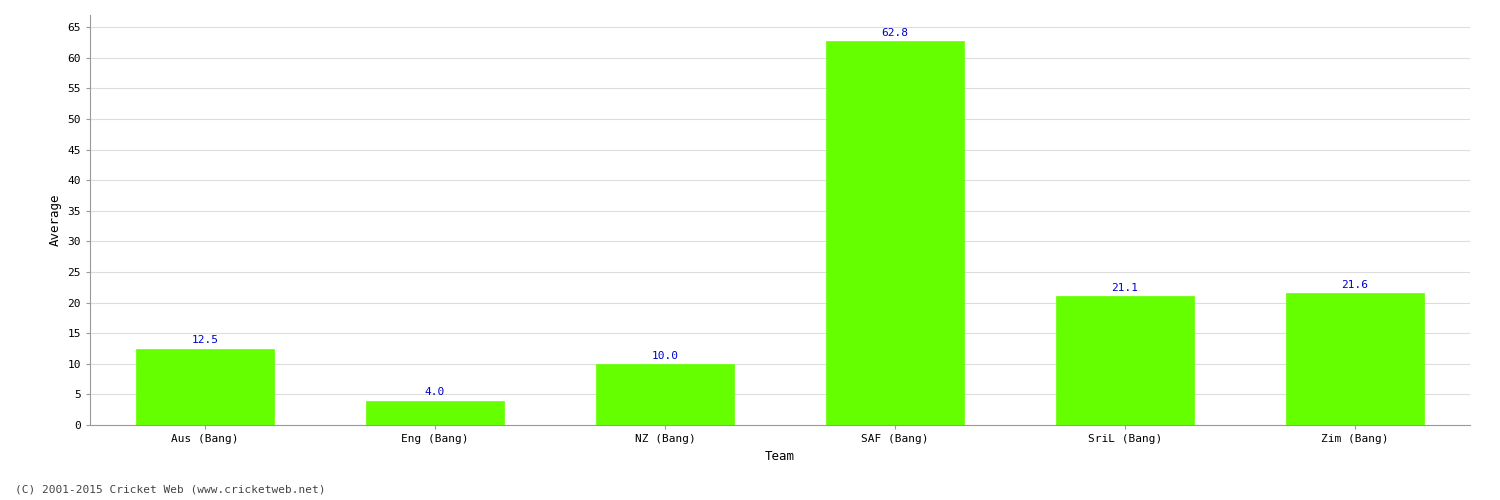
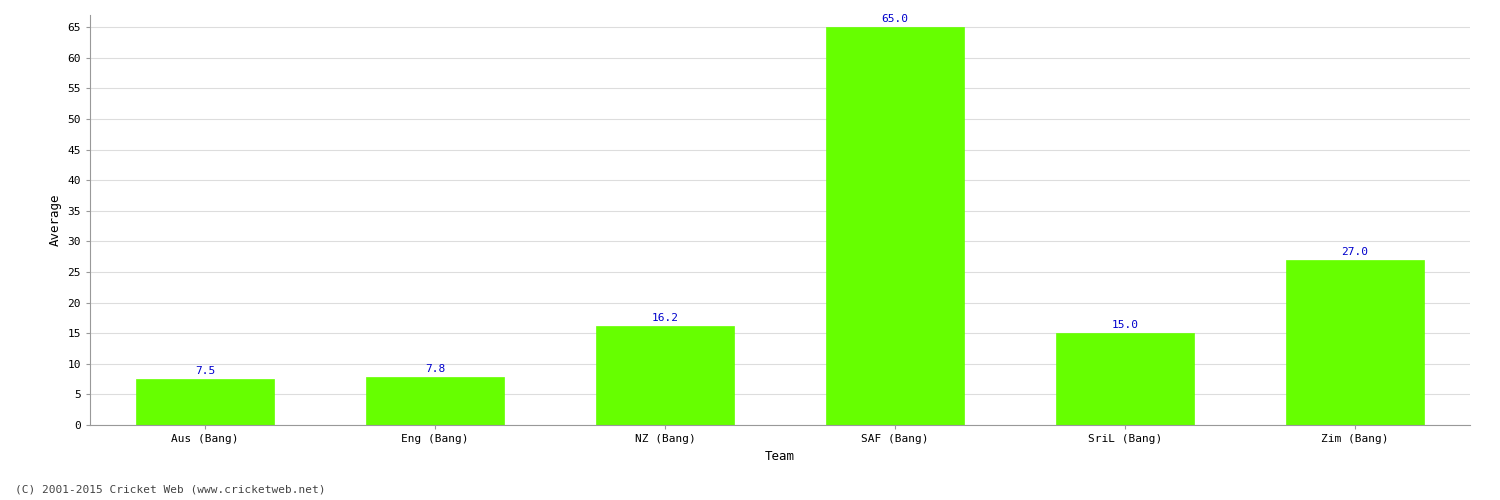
Aus (Bang): 12.5 -> 7.5
Eng (Bang): 4.0 -> 7.8
NZ (Bang): 10.0 -> 16.2
SAF (Bang): 62.8 -> 65.0
SriL (Bang): 21.1 -> 15.0
Zim (Bang): 21.6 -> 27.0
